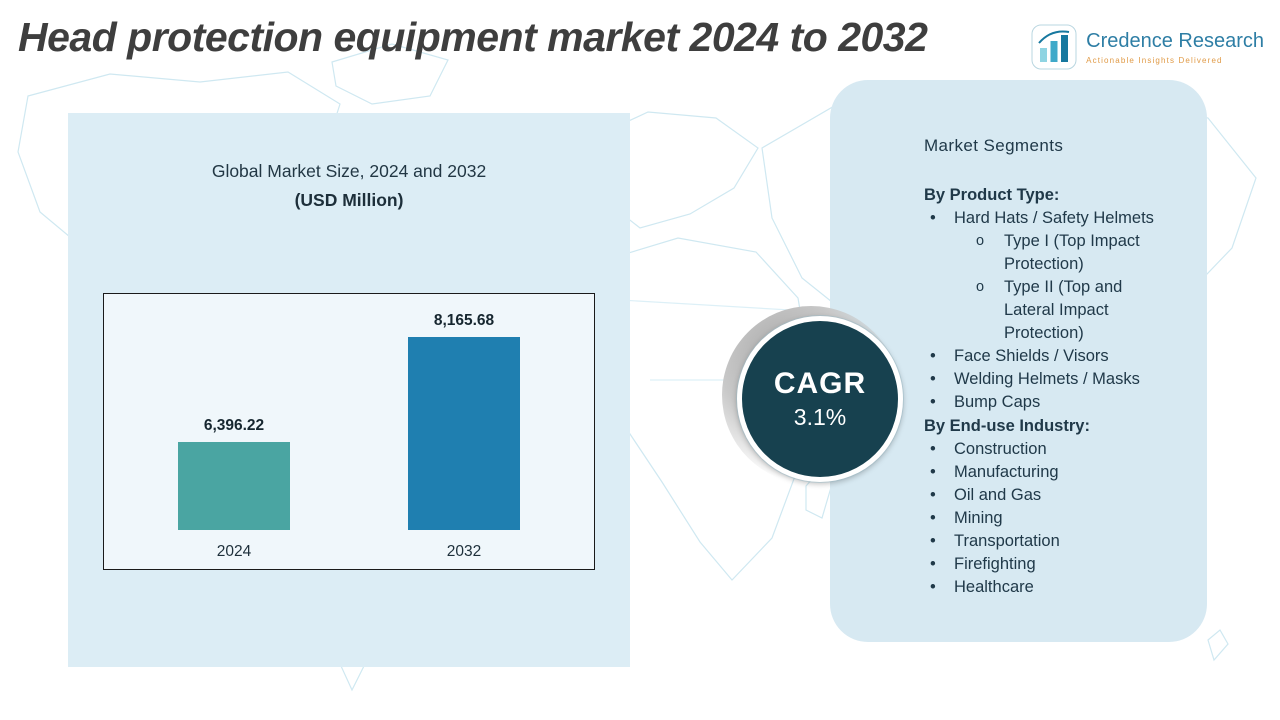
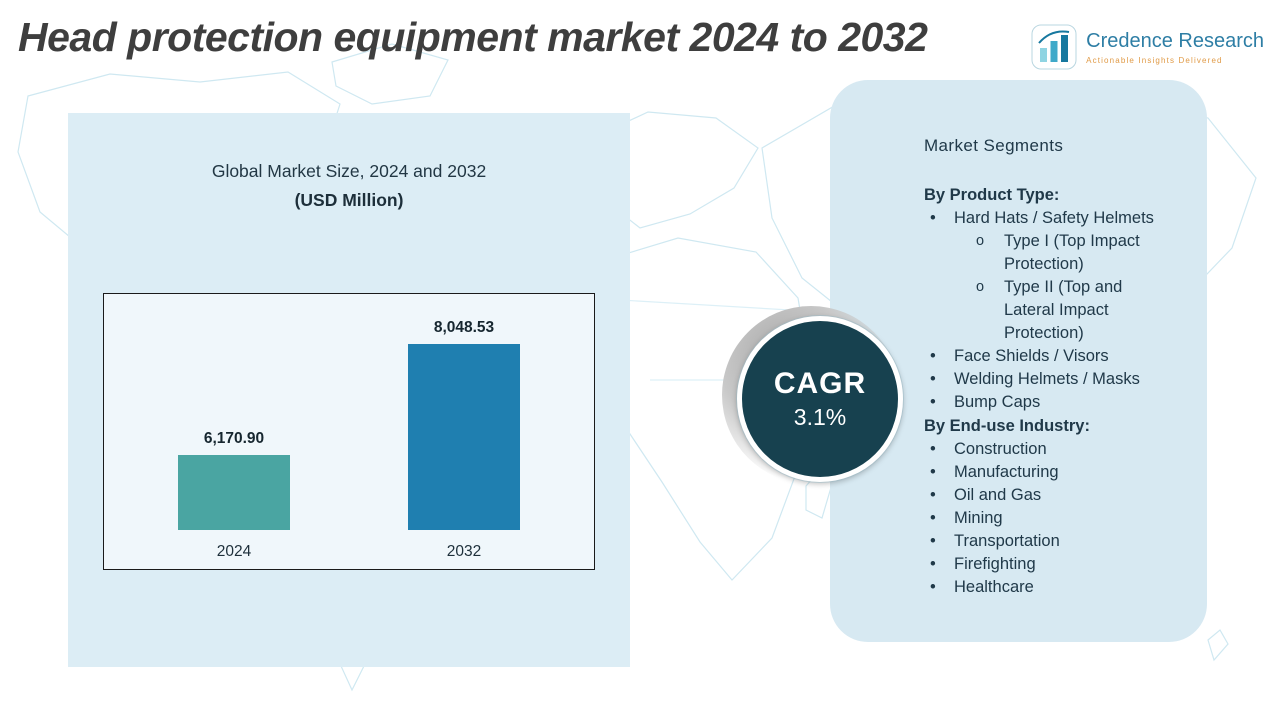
2024: 6,396.22 -> 6,170.90
2032: 8,165.68 -> 8,048.53
